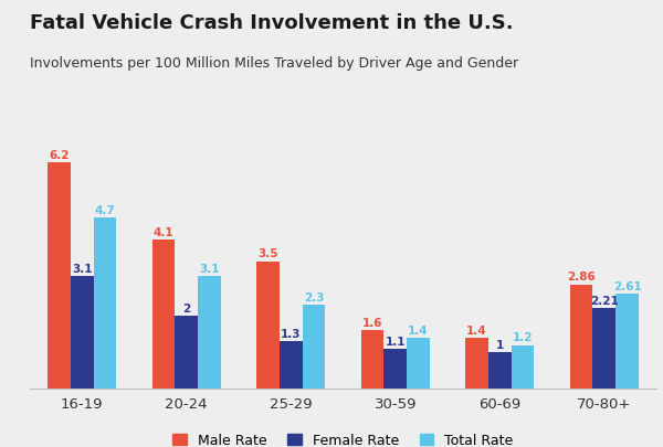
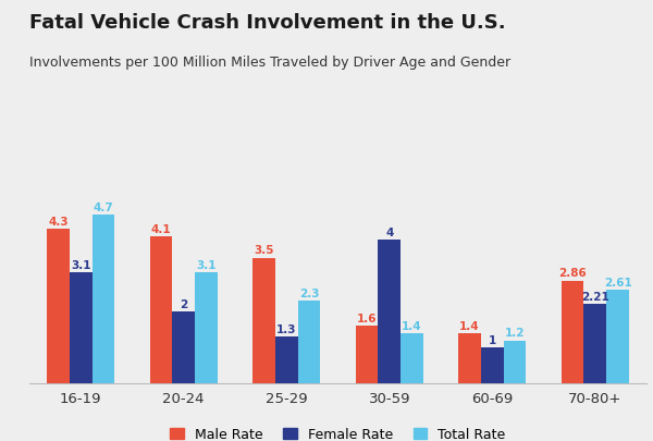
Male Rate/16-19: 6.2 -> 4.3
Female Rate/30-59: 1.1 -> 4
